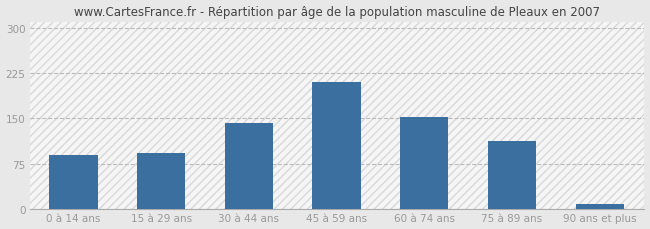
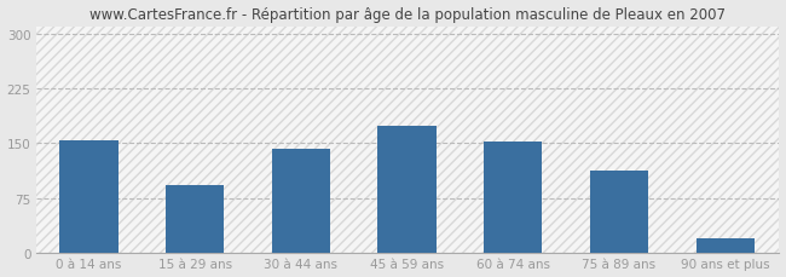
0 à 14 ans: 90 -> 154
45 à 59 ans: 210 -> 174
90 ans et plus: 8 -> 20
